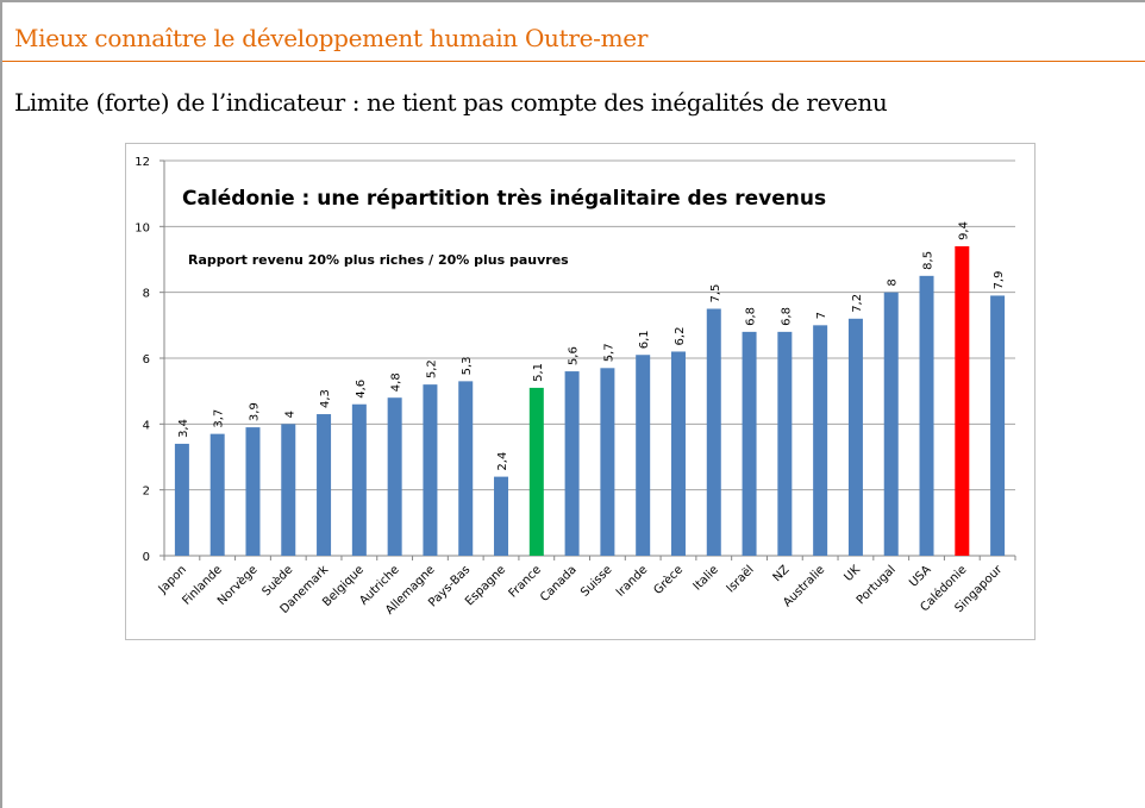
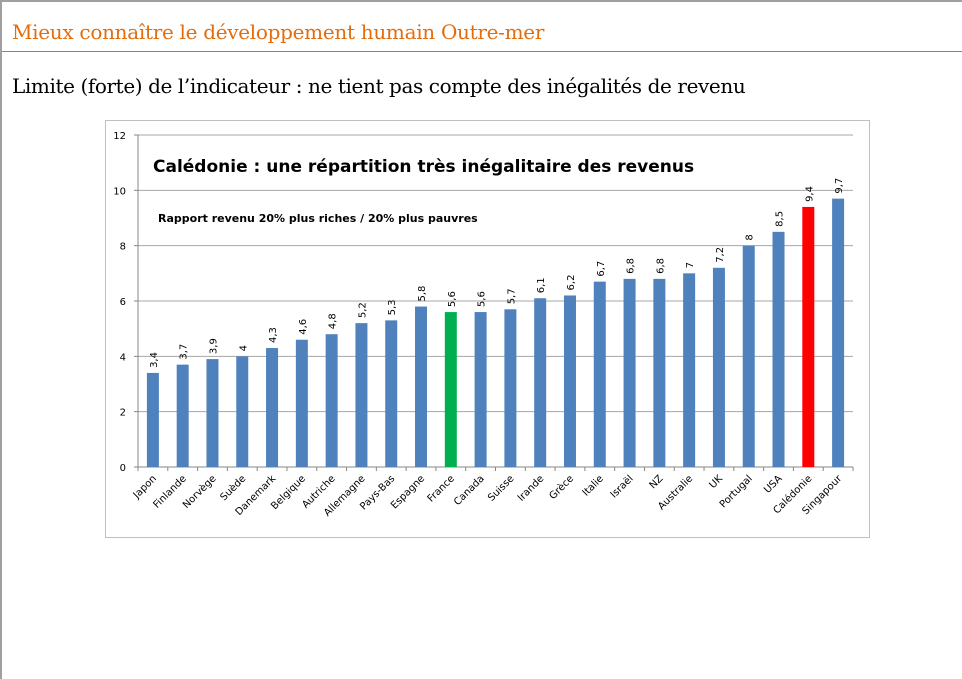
Espagne: 2,4 -> 5,8
France: 5,1 -> 5,6
Italie: 7,5 -> 6,7
Singapour: 7,9 -> 9,7
